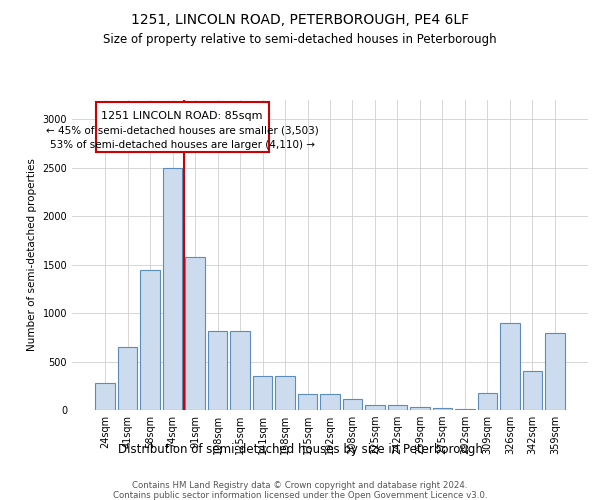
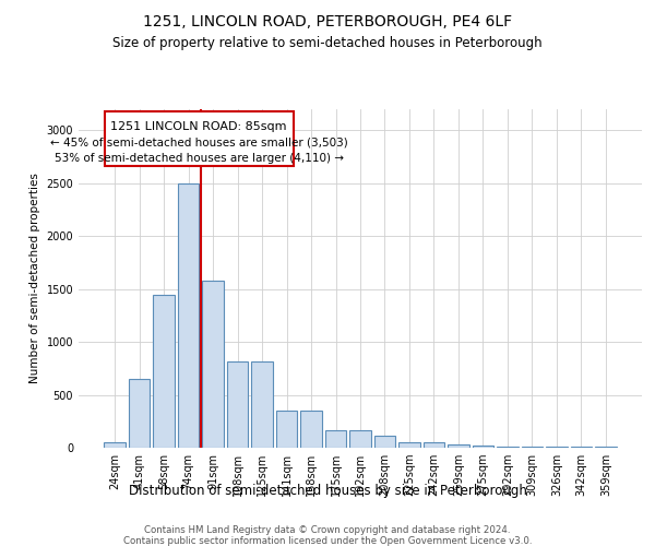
24sqm: 280 -> 50
309sqm: 180 -> 10
326sqm: 900 -> 10
342sqm: 400 -> 10
359sqm: 800 -> 10
